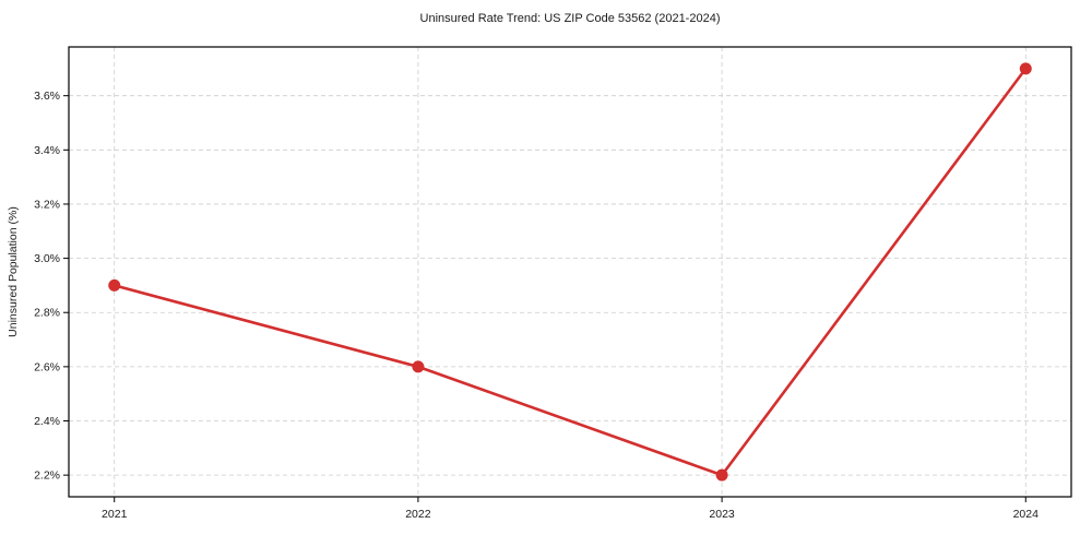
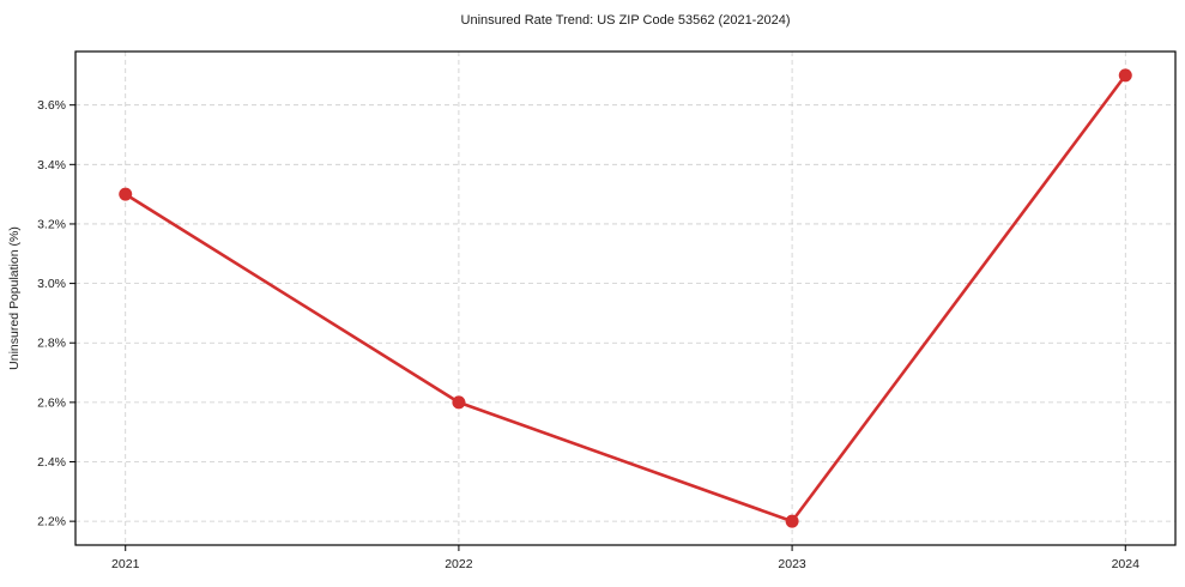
2021: 2.9% -> 3.3%
